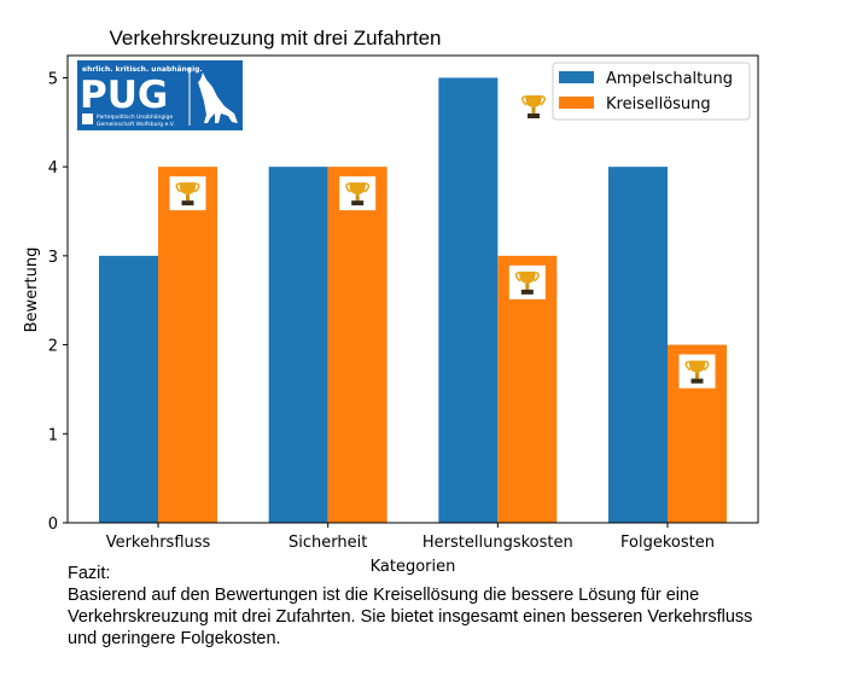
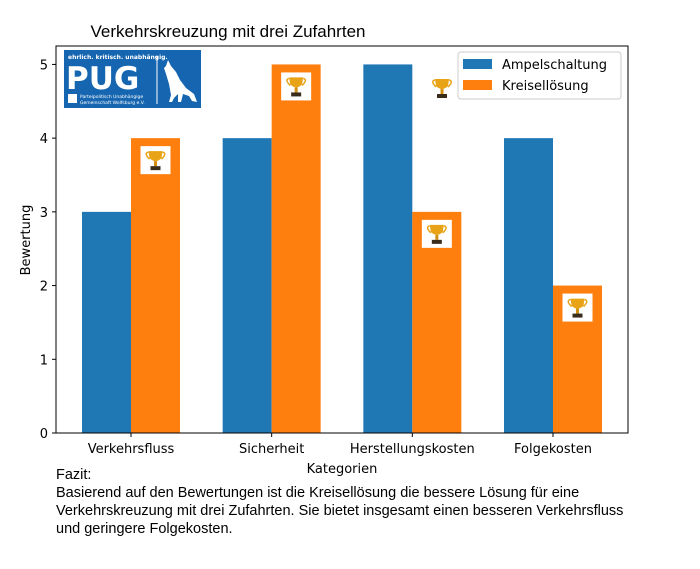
Kreisellösung/Sicherheit: 4 -> 5
